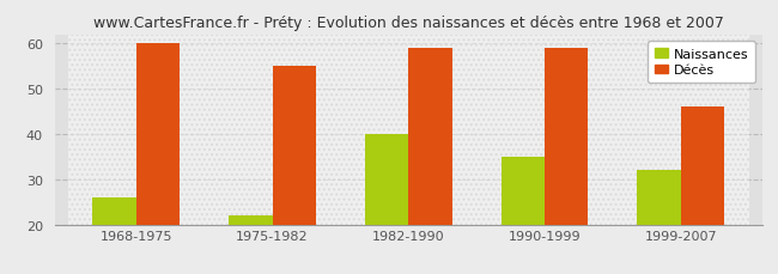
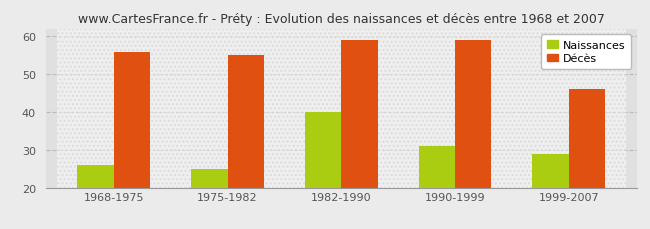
Décès/1968-1975: 60 -> 56
Naissances/1975-1982: 22 -> 25
Naissances/1990-1999: 35 -> 31
Naissances/1999-2007: 32 -> 29
